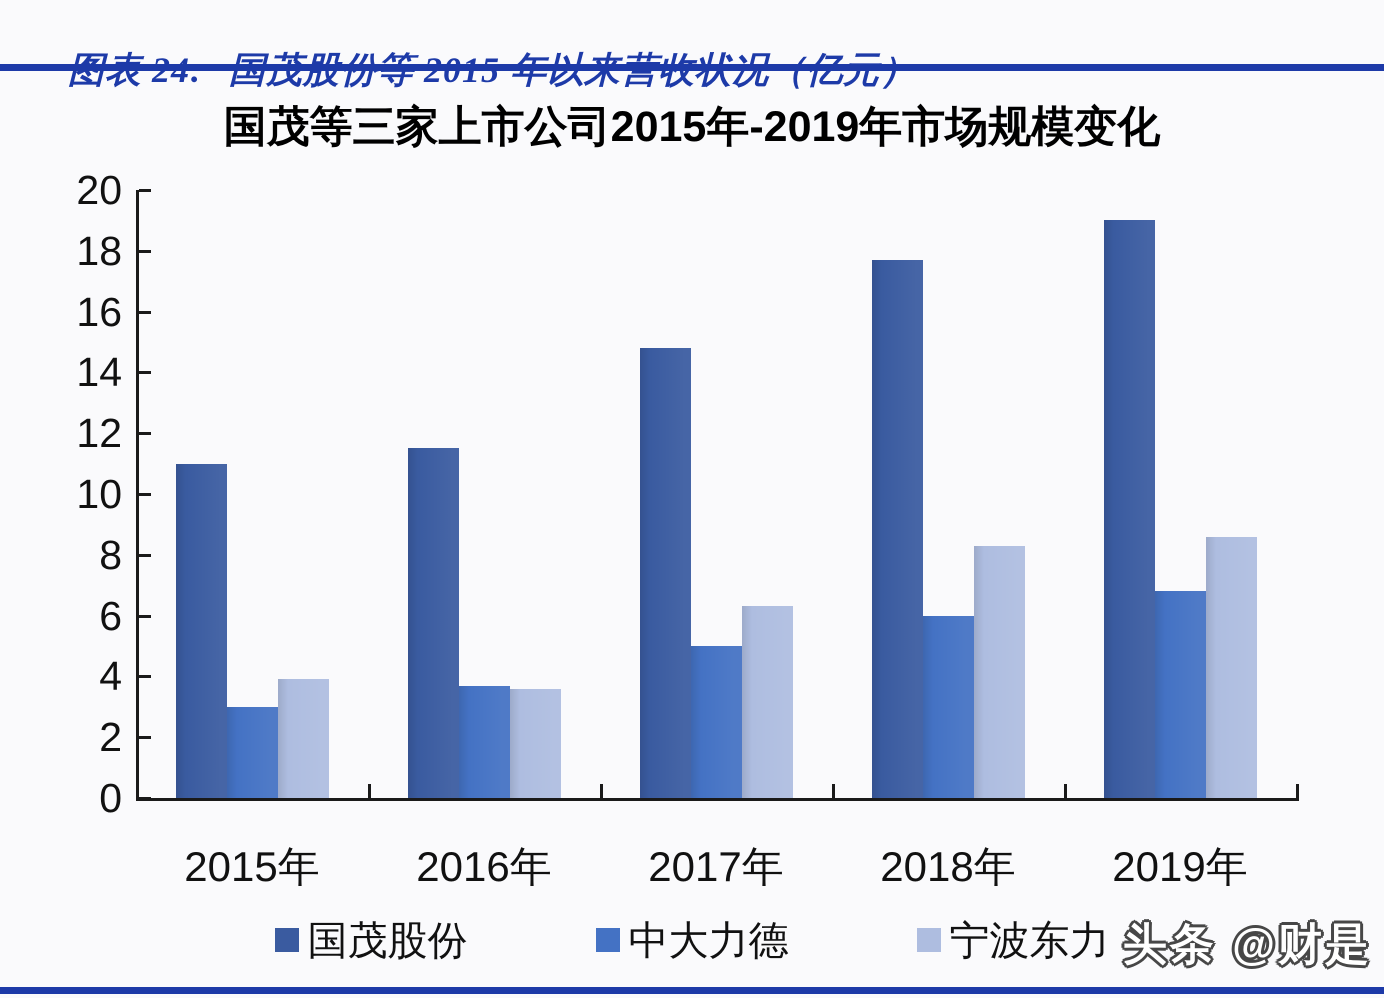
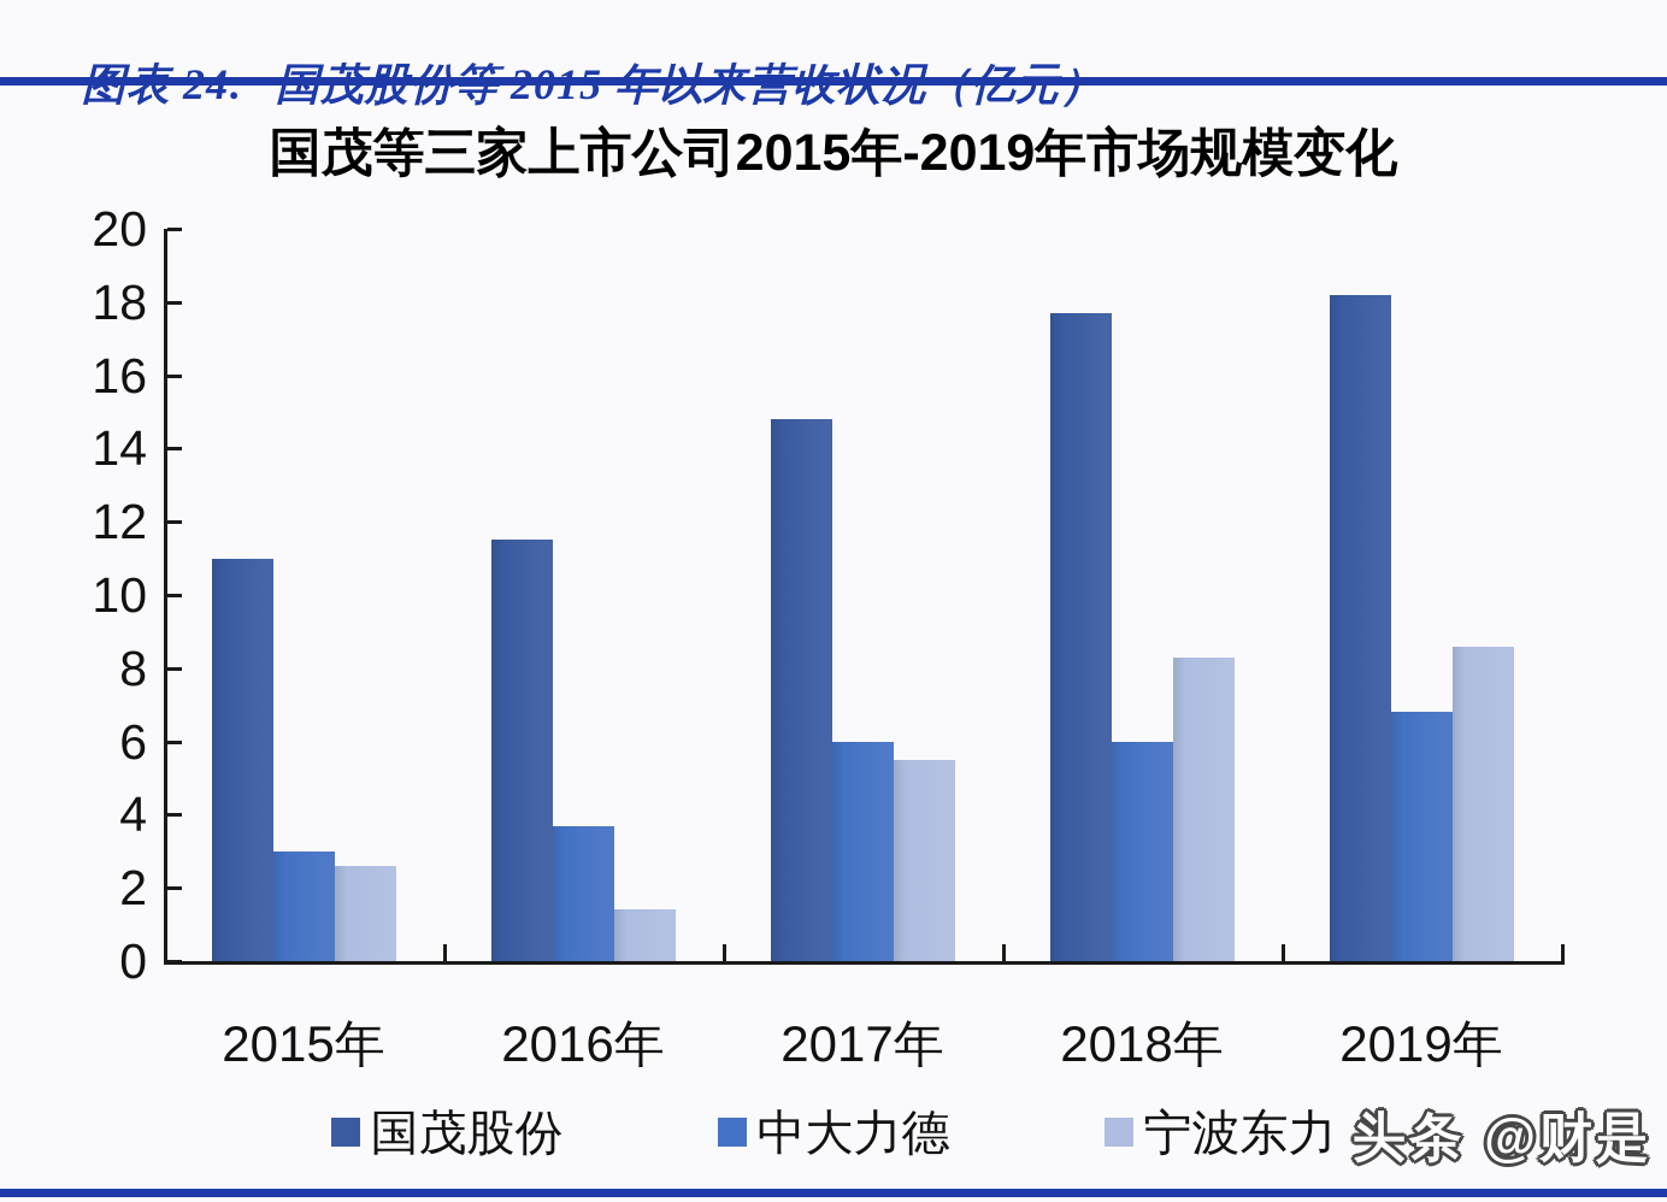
宁波东力/2015年: 3.9 -> 2.6
宁波东力/2016年: 3.6 -> 1.4
中大力德/2017年: 5.0 -> 6.0
宁波东力/2017年: 6.3 -> 5.5
国茂股份/2019年: 19.0 -> 18.2
